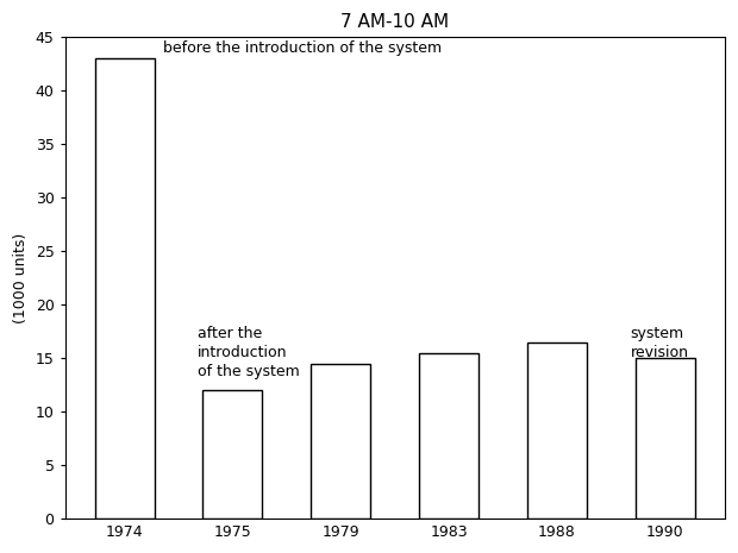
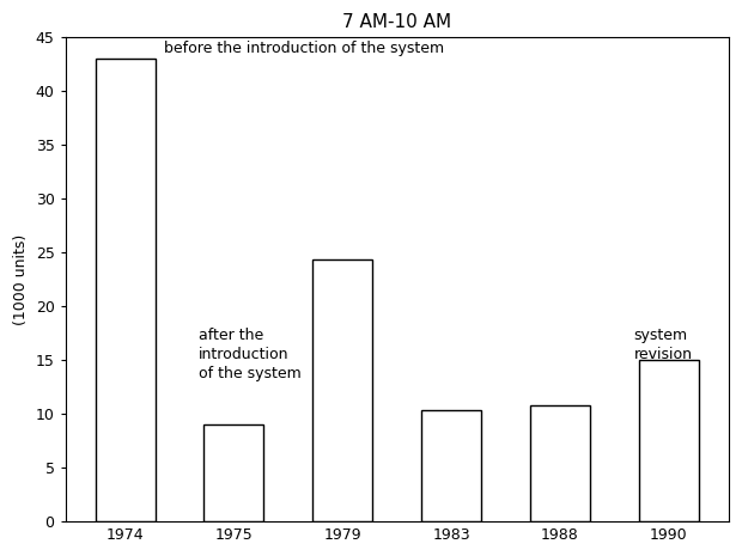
1975: 12.0 -> 9.0
1979: 14.5 -> 24.4
1983: 15.5 -> 10.4
1988: 16.5 -> 10.8
